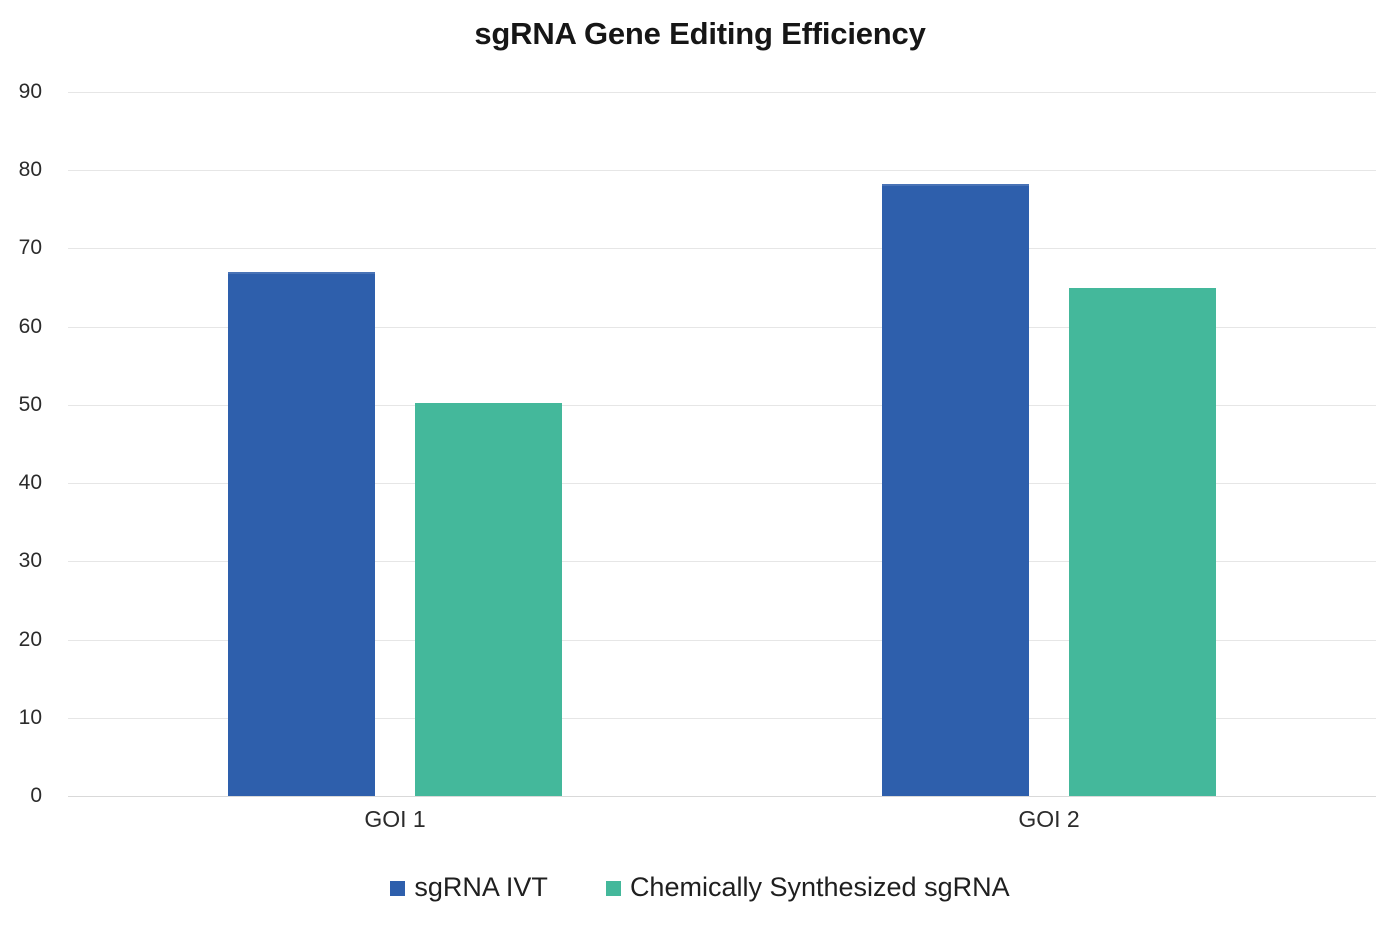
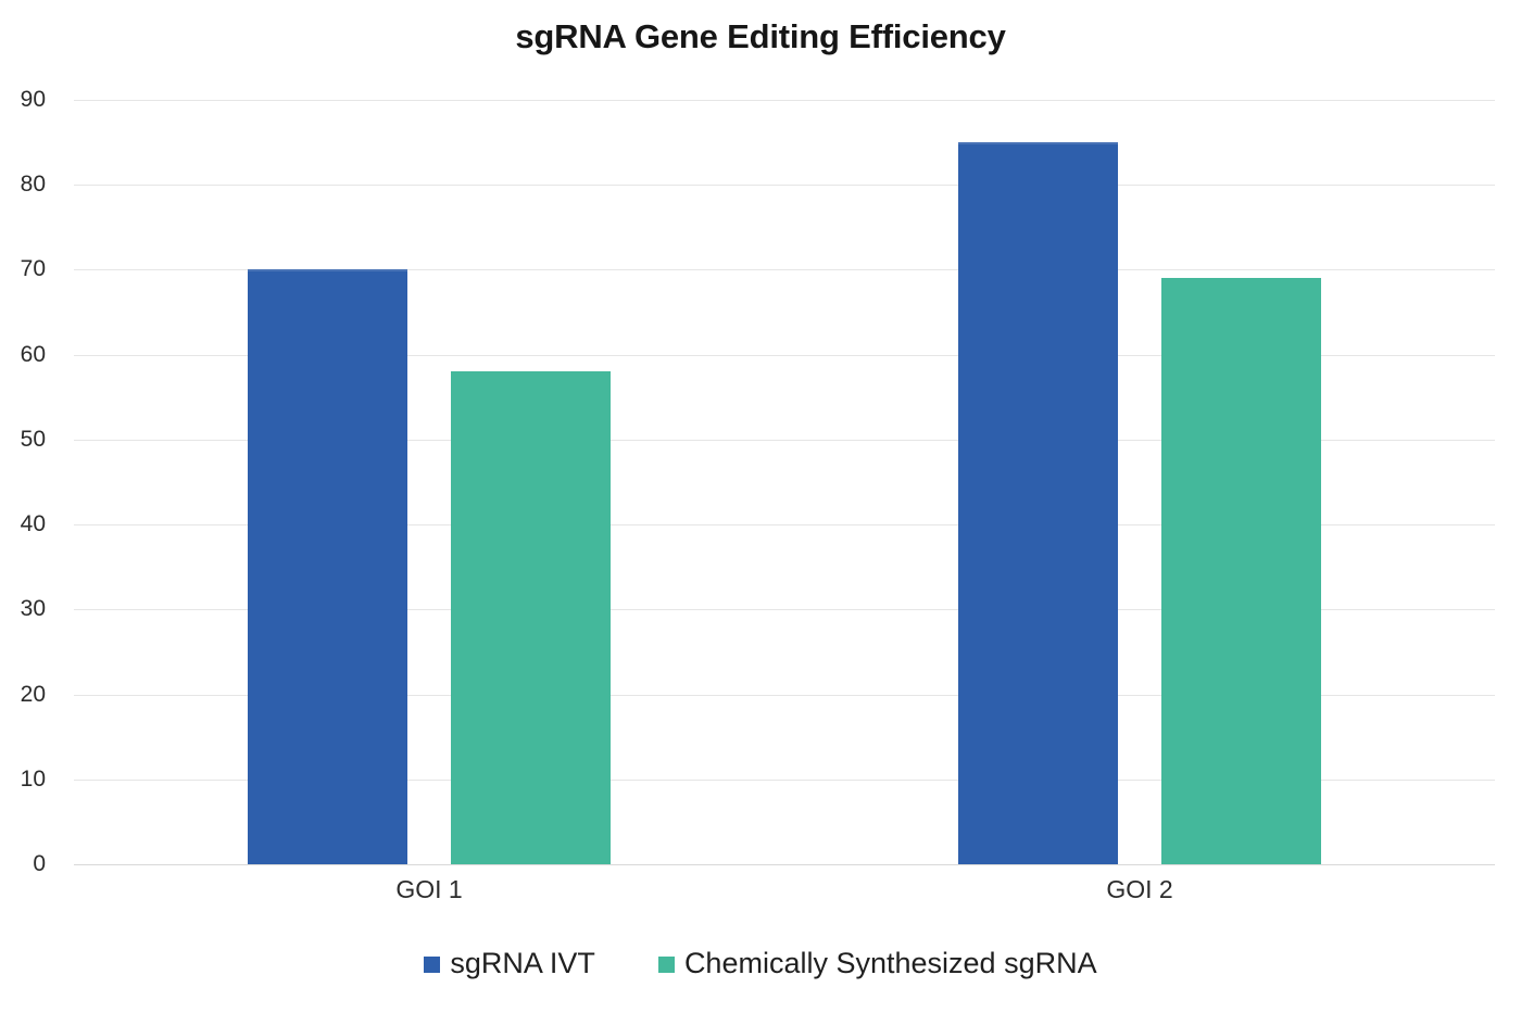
sgRNA IVT/GOI 1: 67 -> 70
Chemically Synthesized sgRNA/GOI 1: 50 -> 58
sgRNA IVT/GOI 2: 78 -> 85
Chemically Synthesized sgRNA/GOI 2: 65 -> 69
